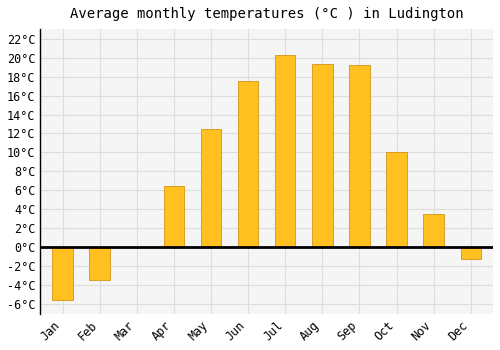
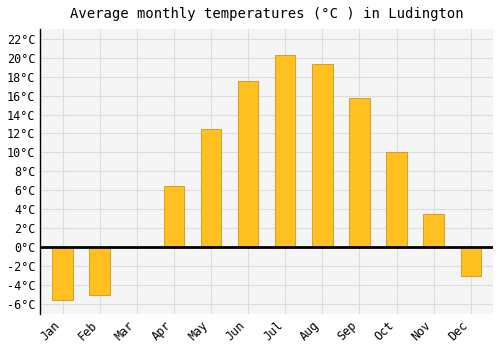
Feb: -3.4°C -> -5.0°C
Sep: 19.2°C -> 15.7°C
Dec: -1.2°C -> -3.0°C
